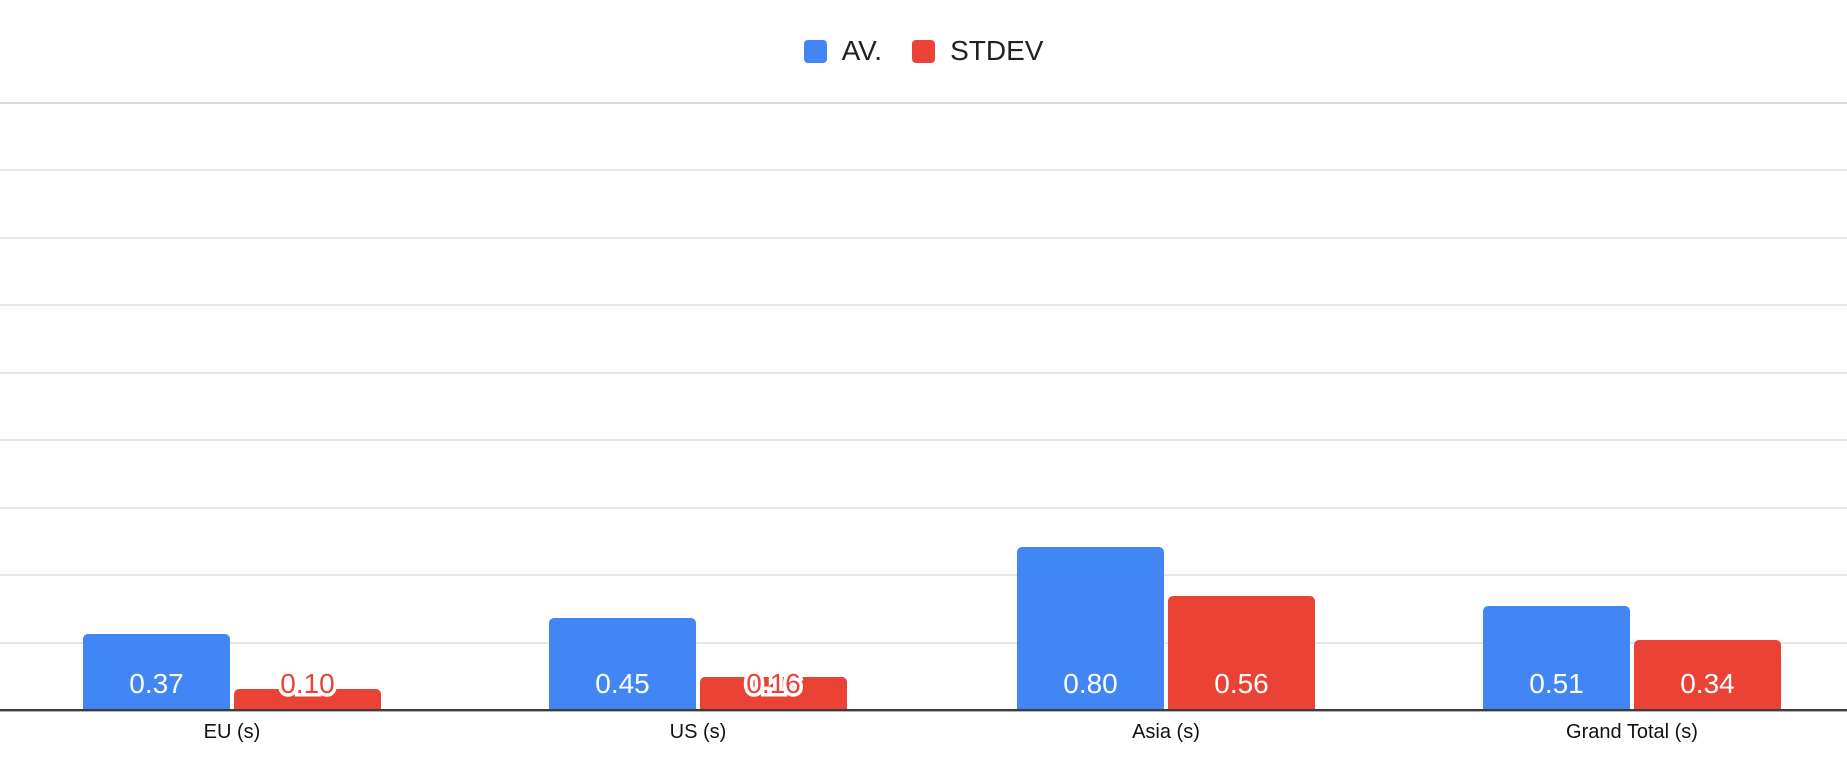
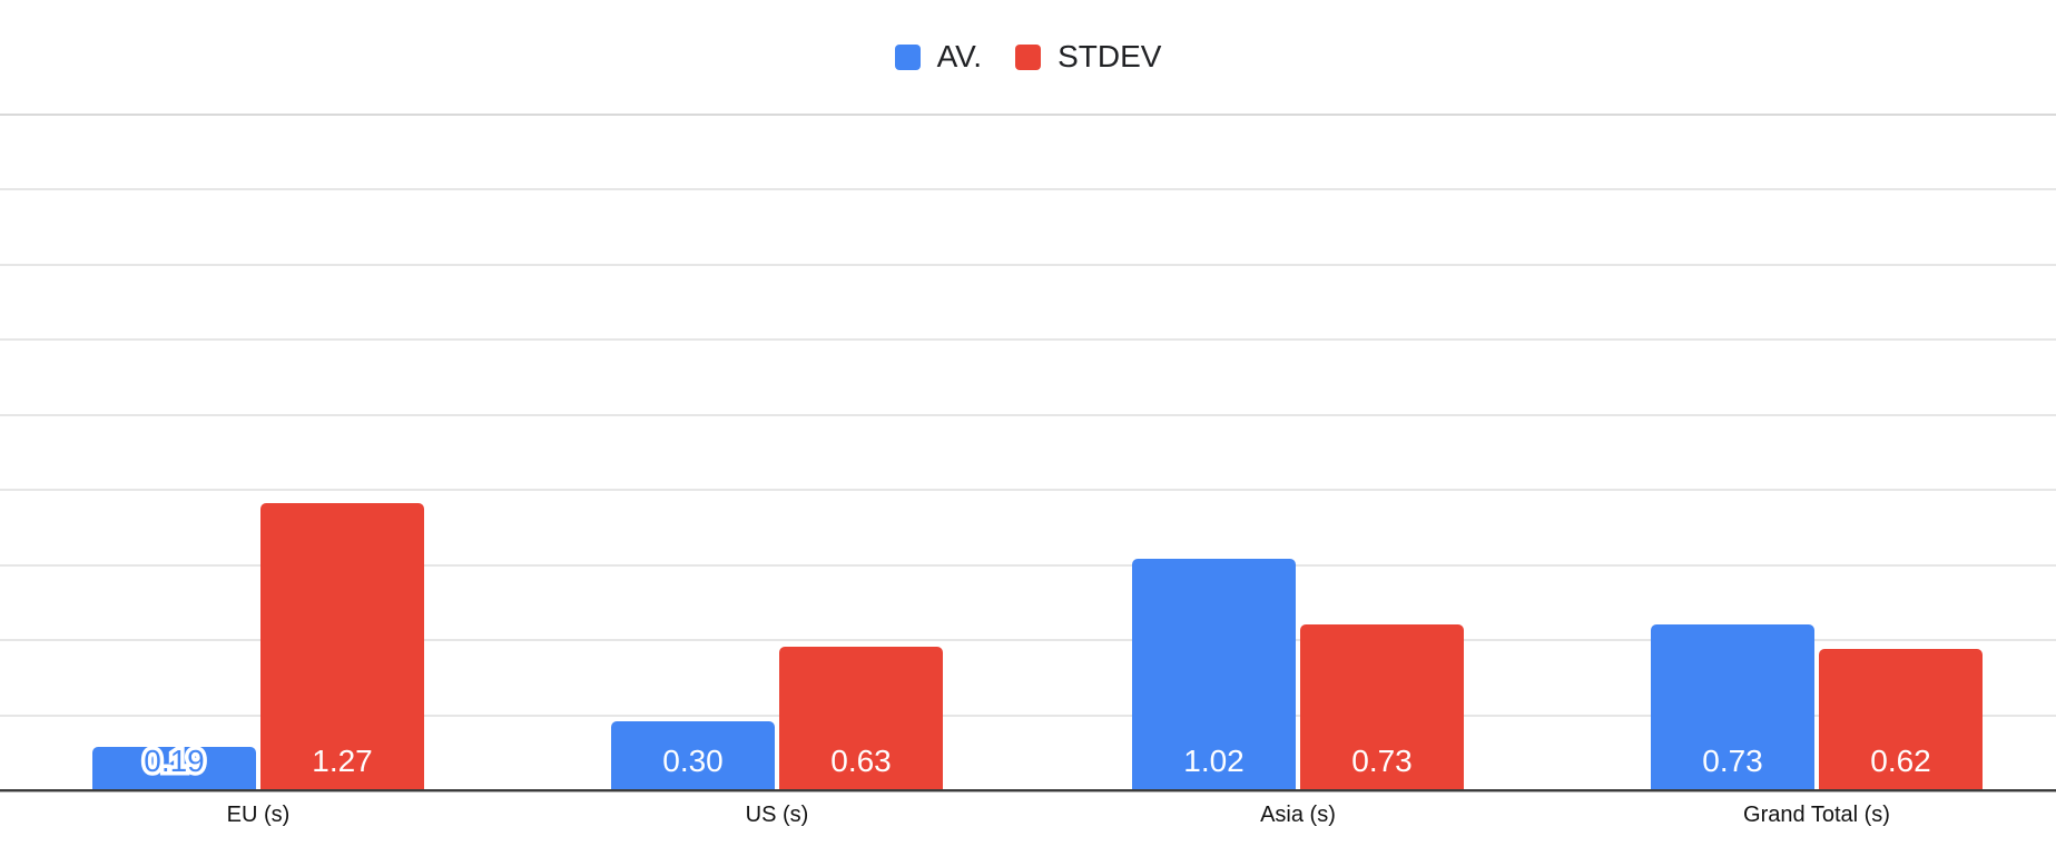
AV./EU (s): 0.37 -> 0.19
STDEV/EU (s): 0.10 -> 1.27
AV./US (s): 0.45 -> 0.30
STDEV/US (s): 0.16 -> 0.63
AV./Asia (s): 0.80 -> 1.02
STDEV/Asia (s): 0.56 -> 0.73
AV./Grand Total (s): 0.51 -> 0.73
STDEV/Grand Total (s): 0.34 -> 0.62
